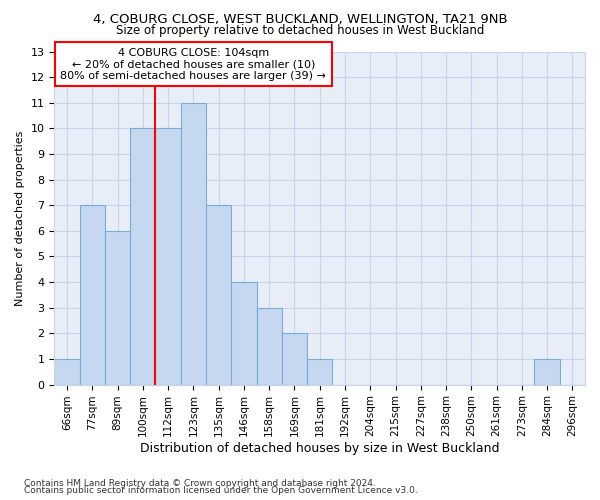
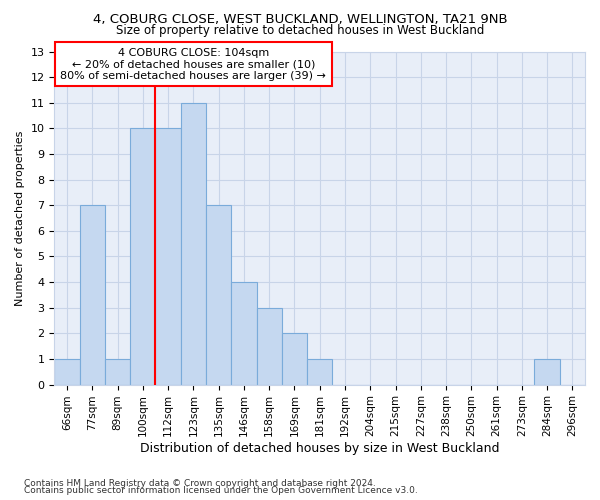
89sqm: 6 -> 1
